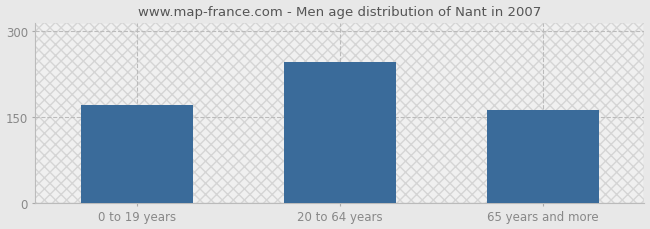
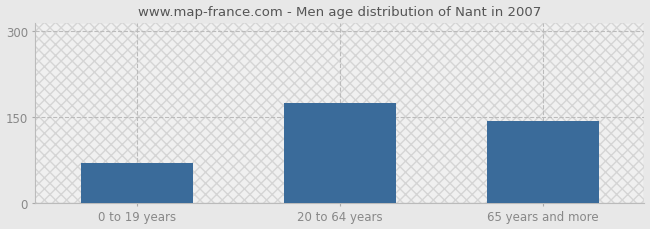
0 to 19 years: 172 -> 70
20 to 64 years: 246 -> 175
65 years and more: 162 -> 143
